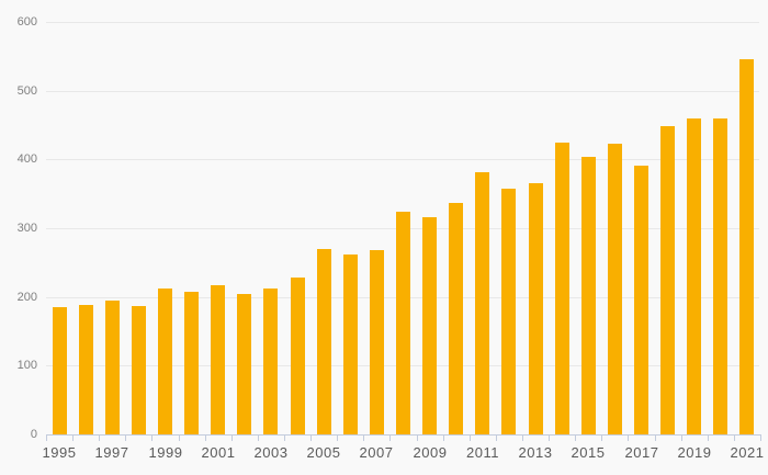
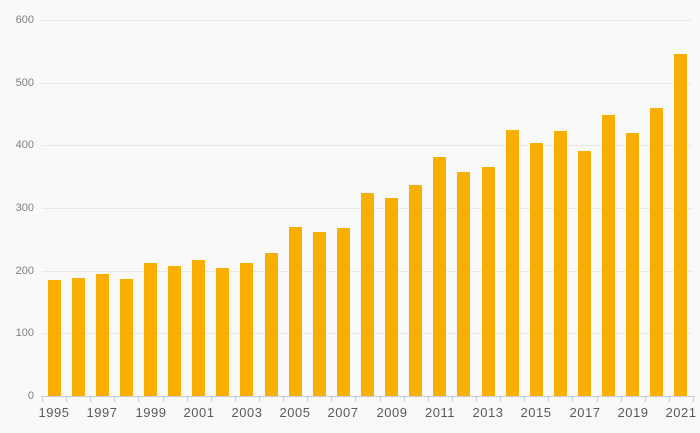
2019: 460 -> 420
